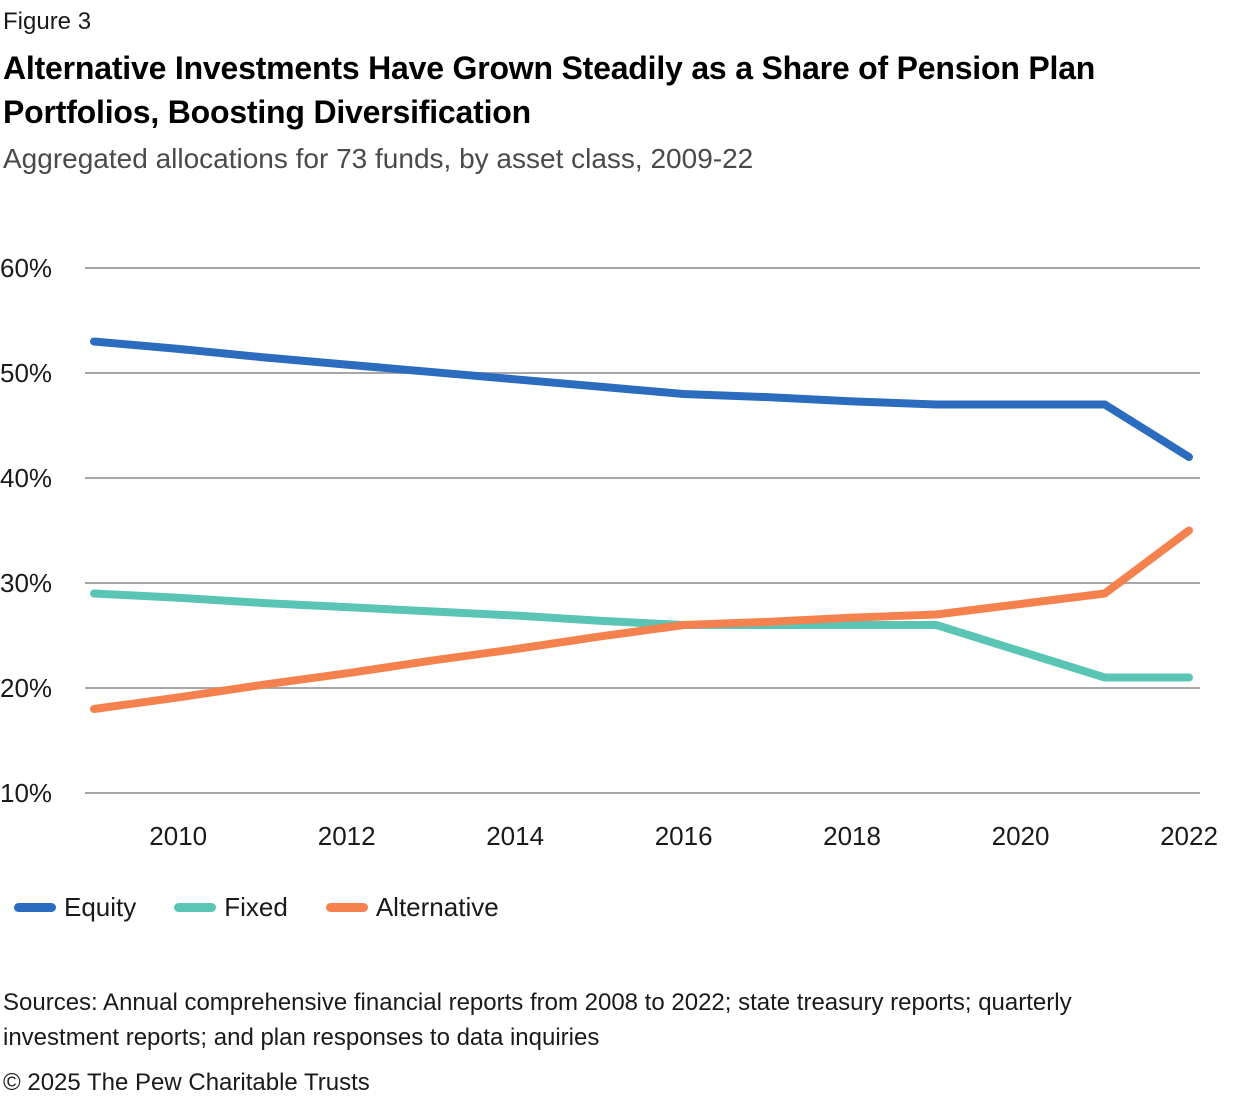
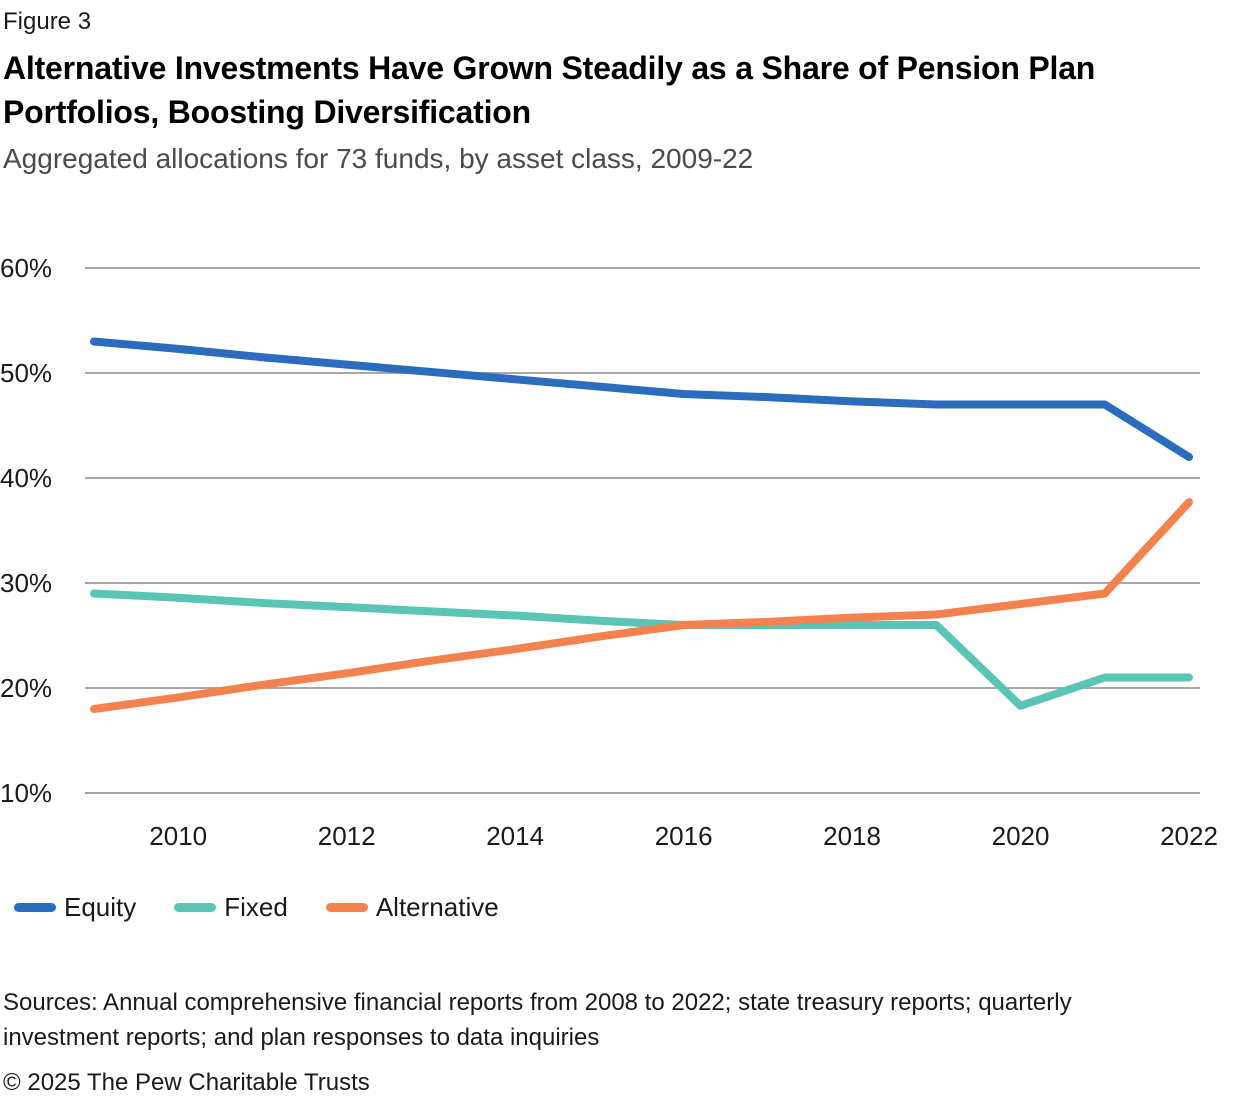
Fixed/2020: 23.5% -> 18.3%
Alternative/2022: 35.0% -> 37.7%
